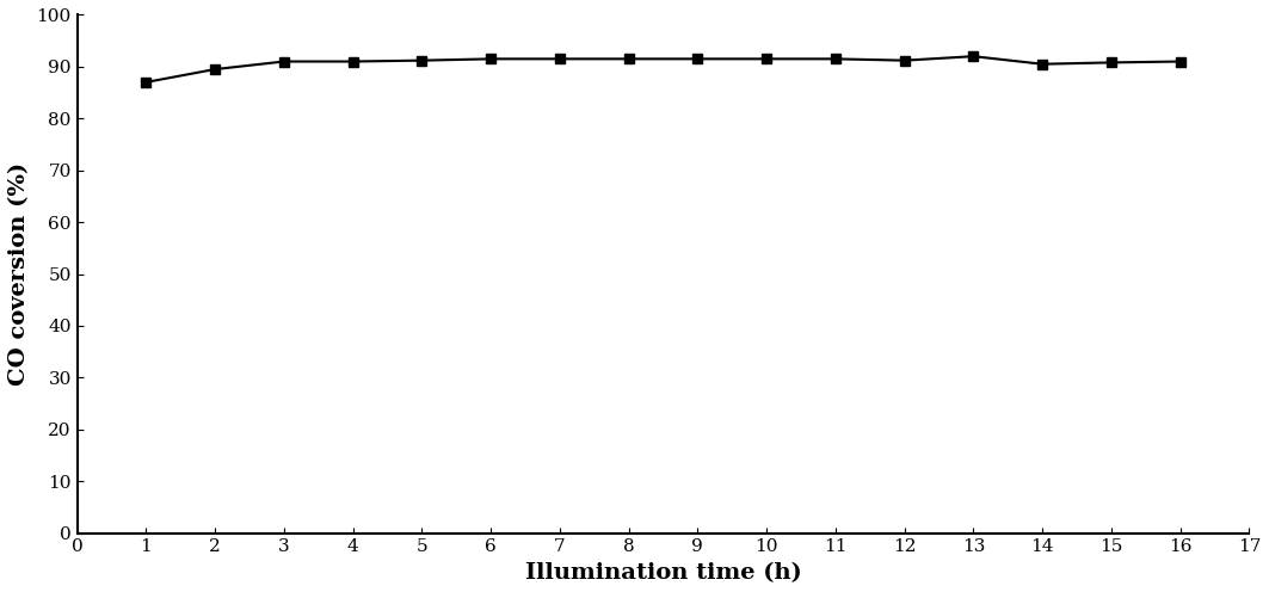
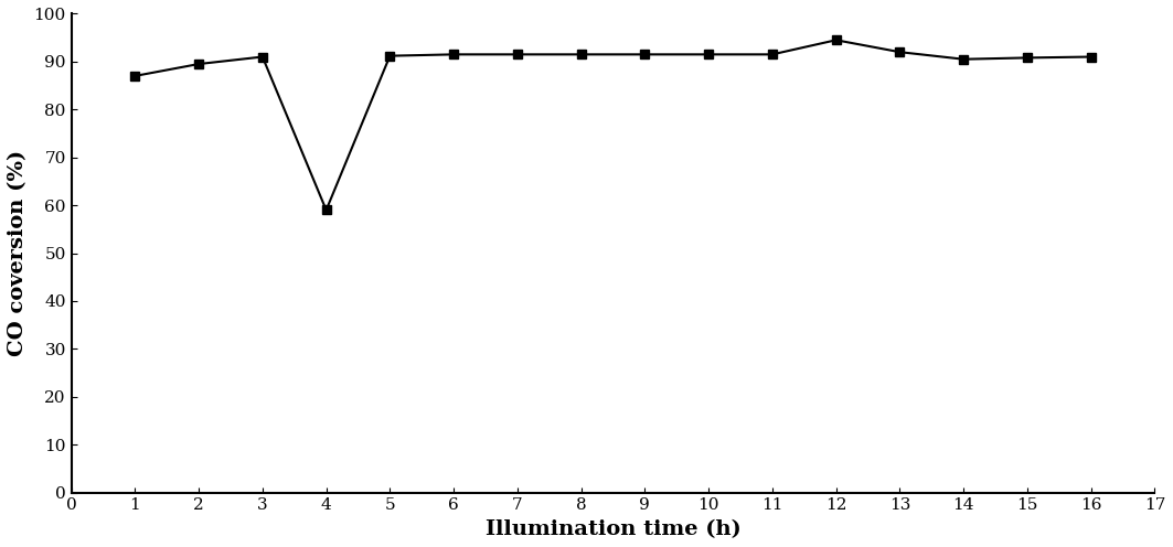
4: 91.0 -> 59.0
12: 91.2 -> 94.5
